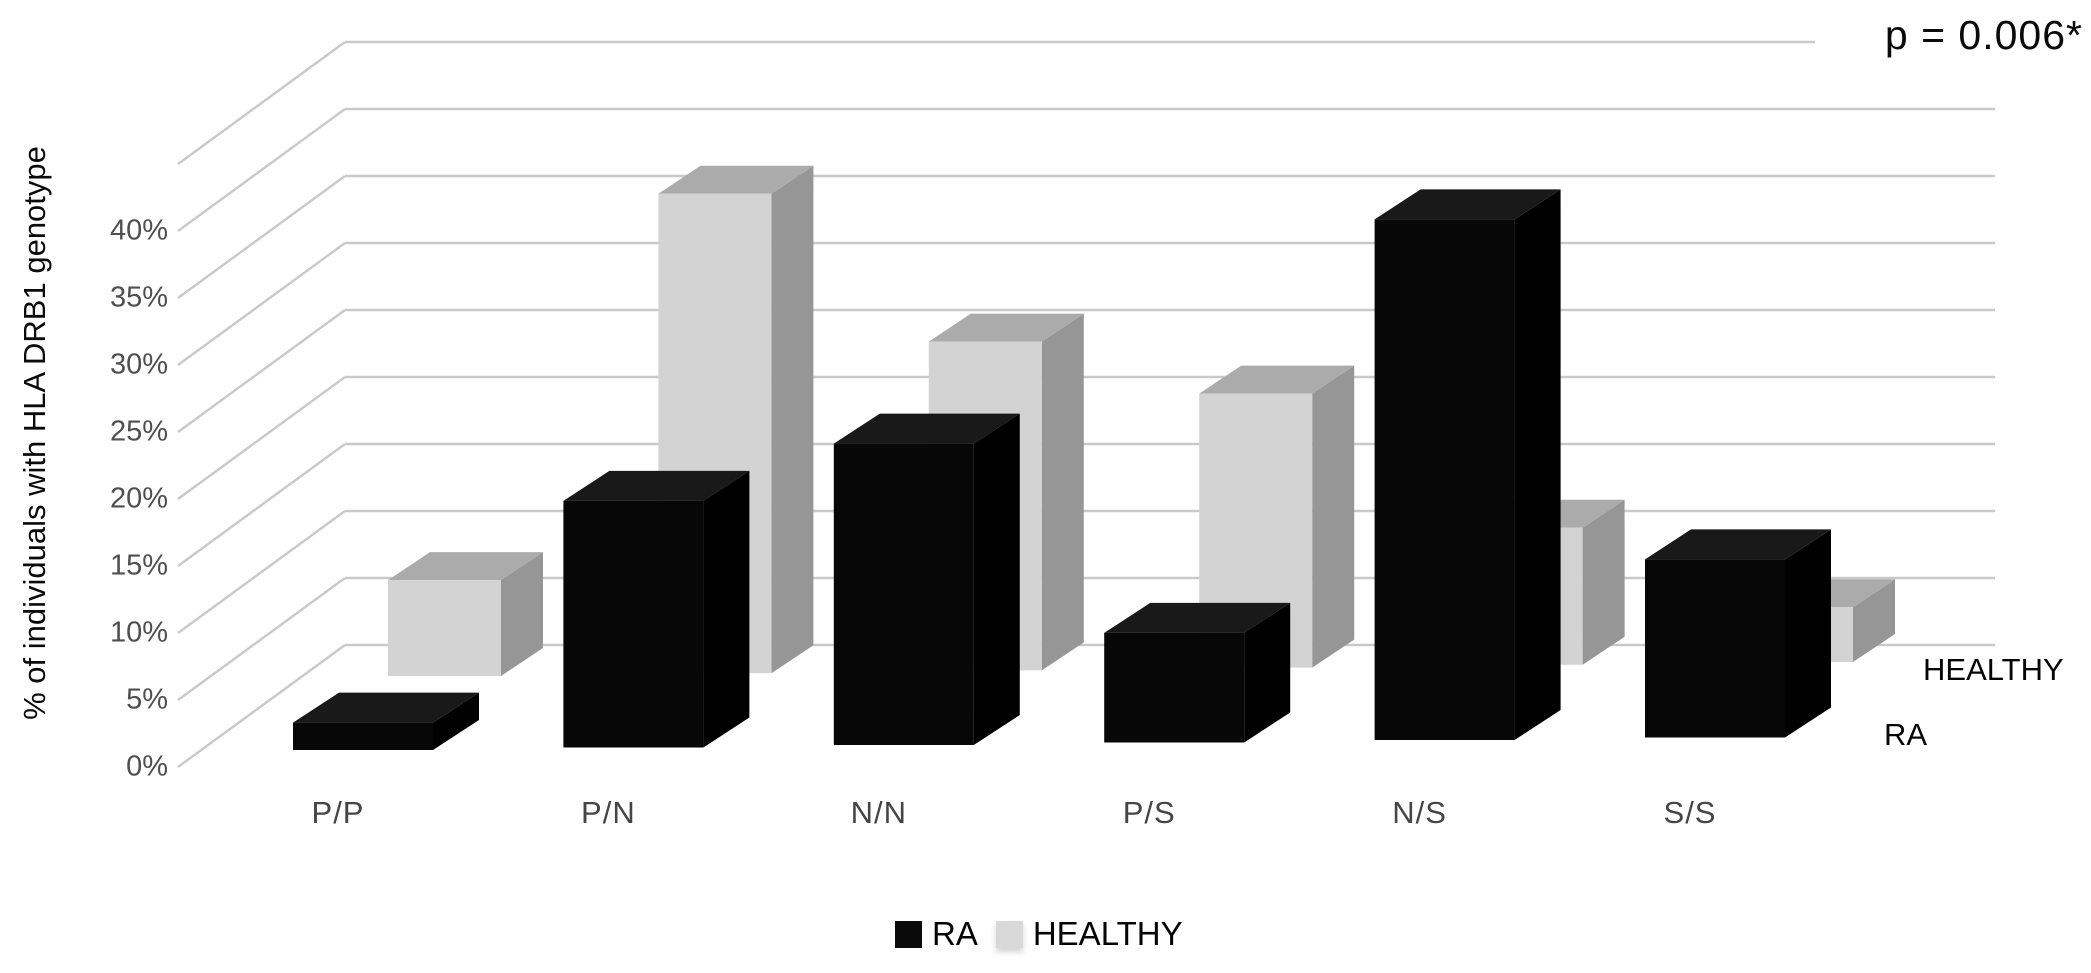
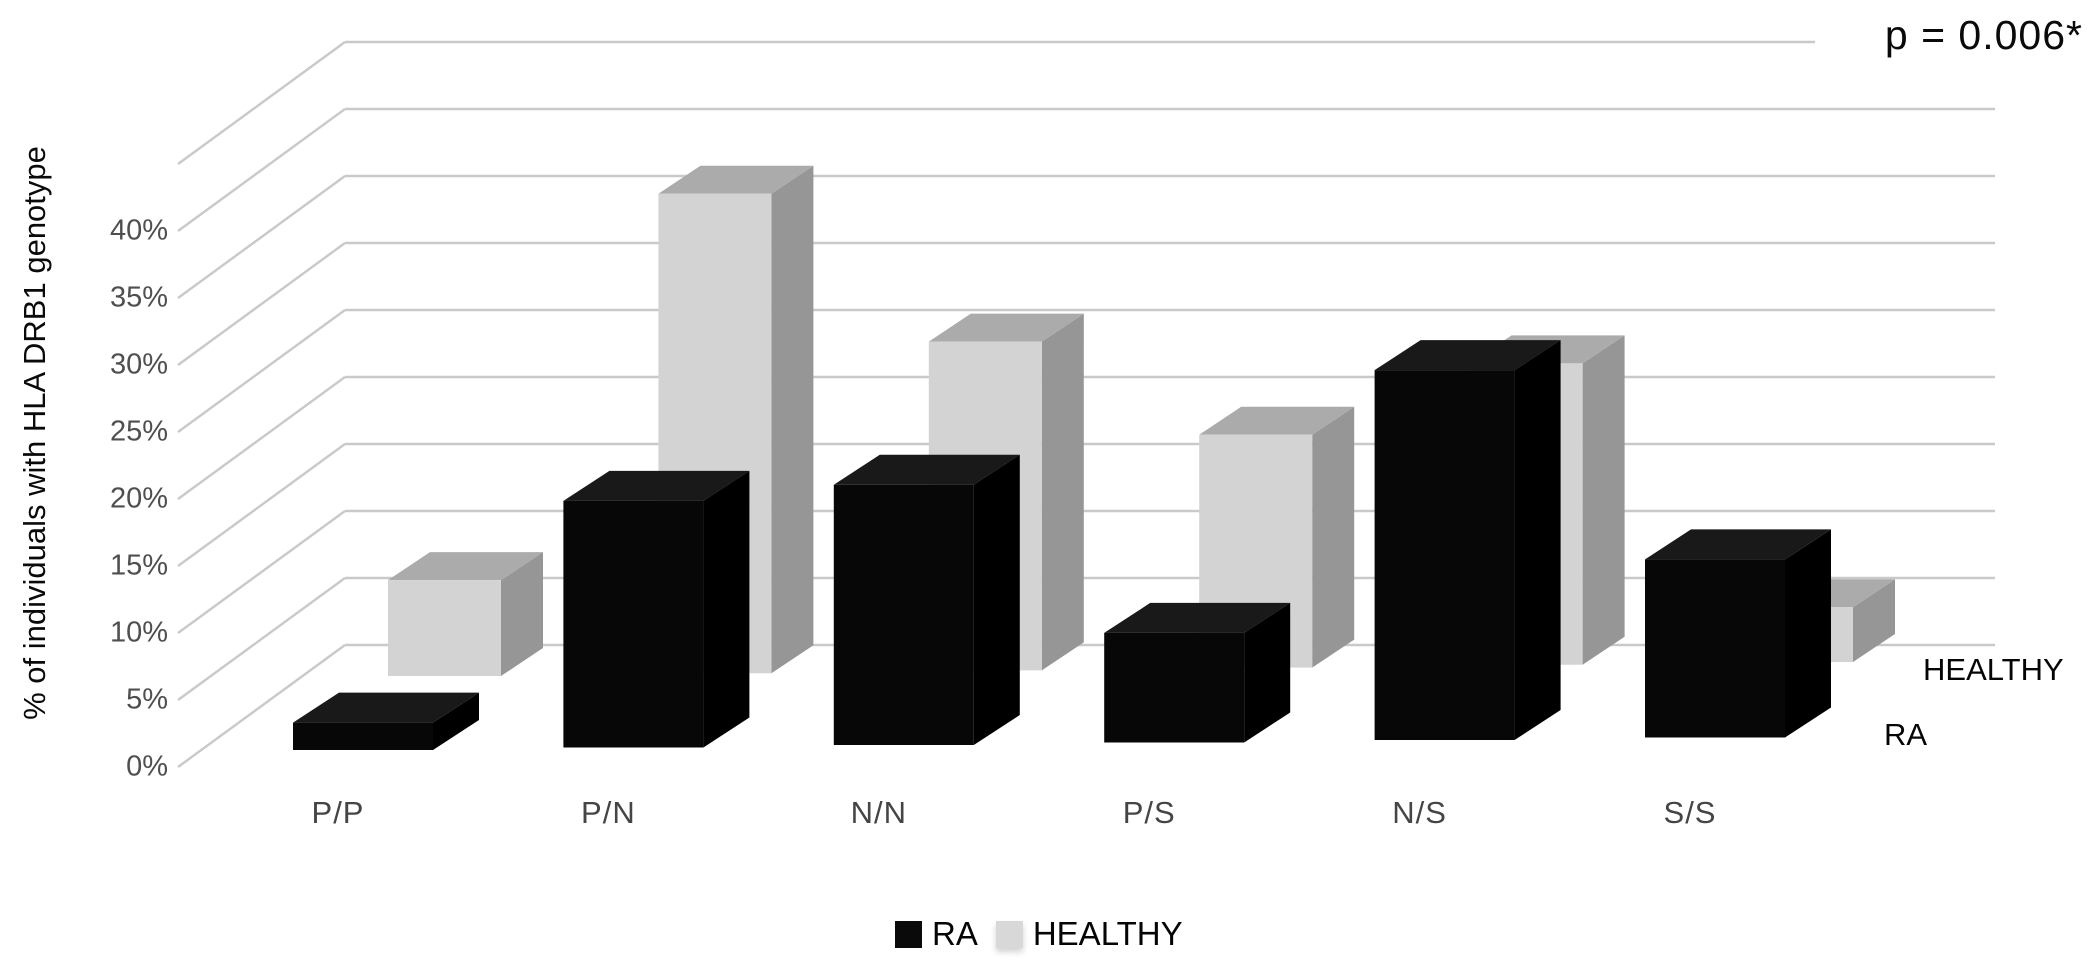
RA/N/N: 22% -> 19%
HEALTHY/P/S: 20% -> 17%
RA/N/S: 38% -> 27%
HEALTHY/N/S: 10% -> 22%
